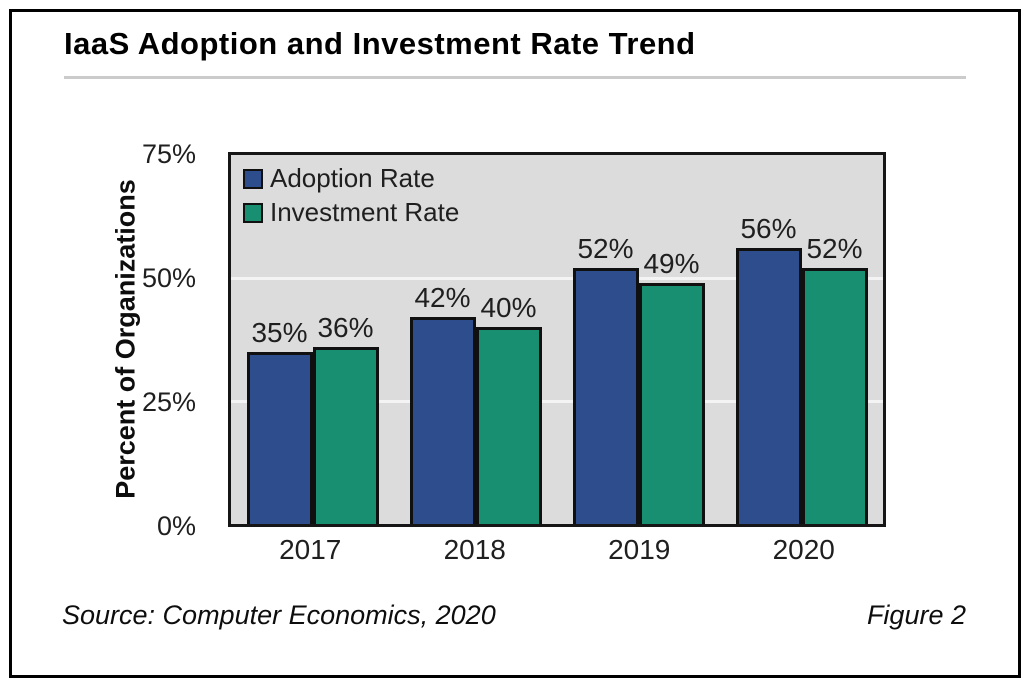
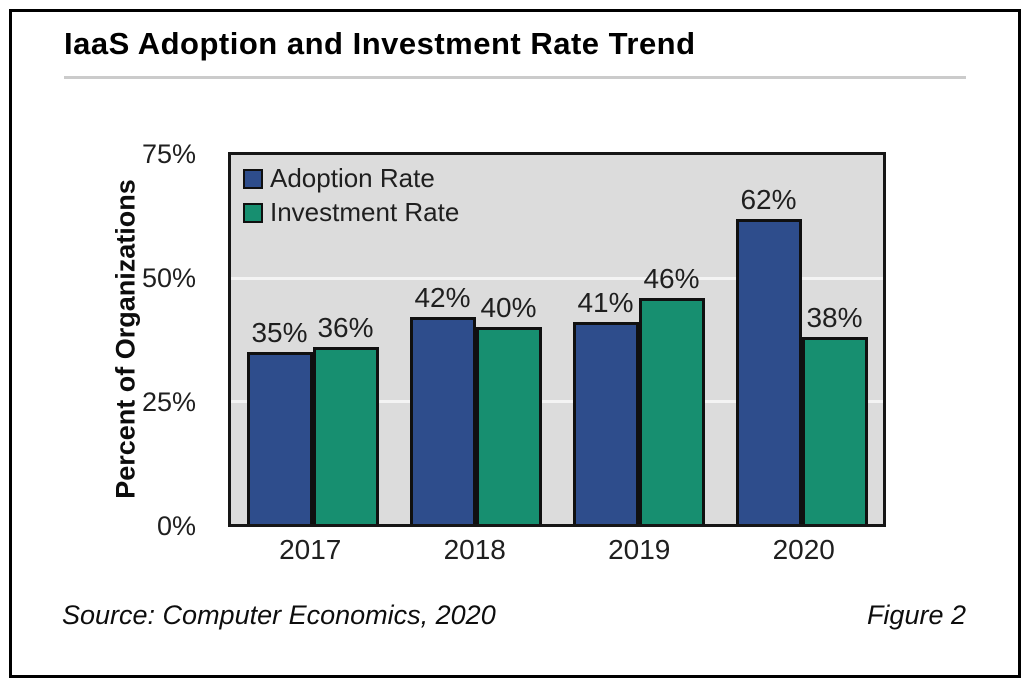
Adoption Rate/2019: 52% -> 41%
Investment Rate/2019: 49% -> 46%
Adoption Rate/2020: 56% -> 62%
Investment Rate/2020: 52% -> 38%
